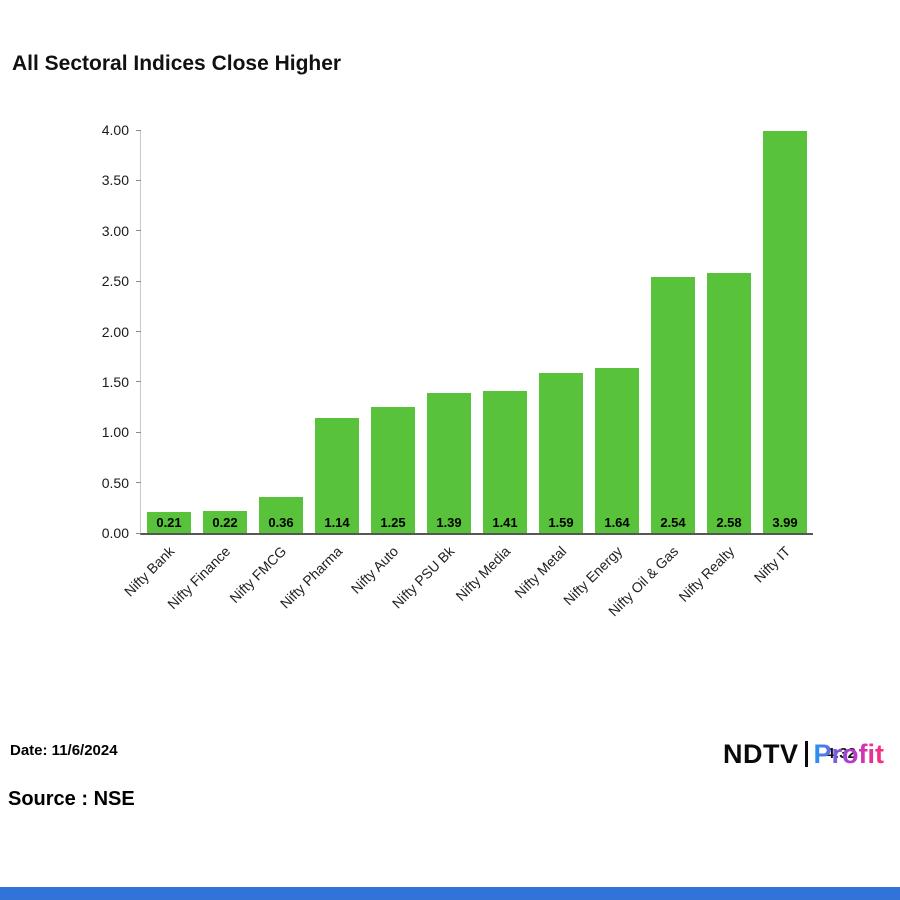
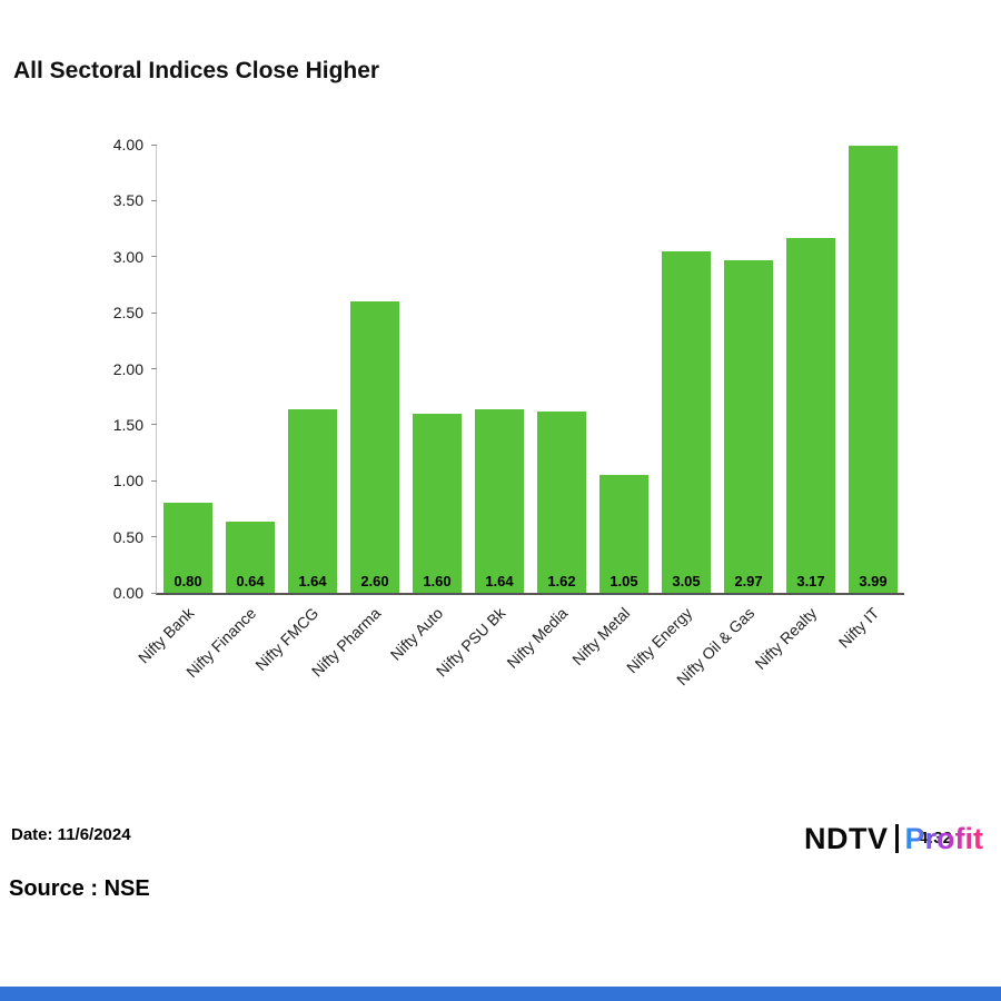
Nifty Bank: 0.21 -> 0.80
Nifty Finance: 0.22 -> 0.64
Nifty FMCG: 0.36 -> 1.64
Nifty Pharma: 1.14 -> 2.60
Nifty Auto: 1.25 -> 1.60
Nifty PSU Bk: 1.39 -> 1.64
Nifty Media: 1.41 -> 1.62
Nifty Metal: 1.59 -> 1.05
Nifty Energy: 1.64 -> 3.05
Nifty Oil & Gas: 2.54 -> 2.97
Nifty Realty: 2.58 -> 3.17
